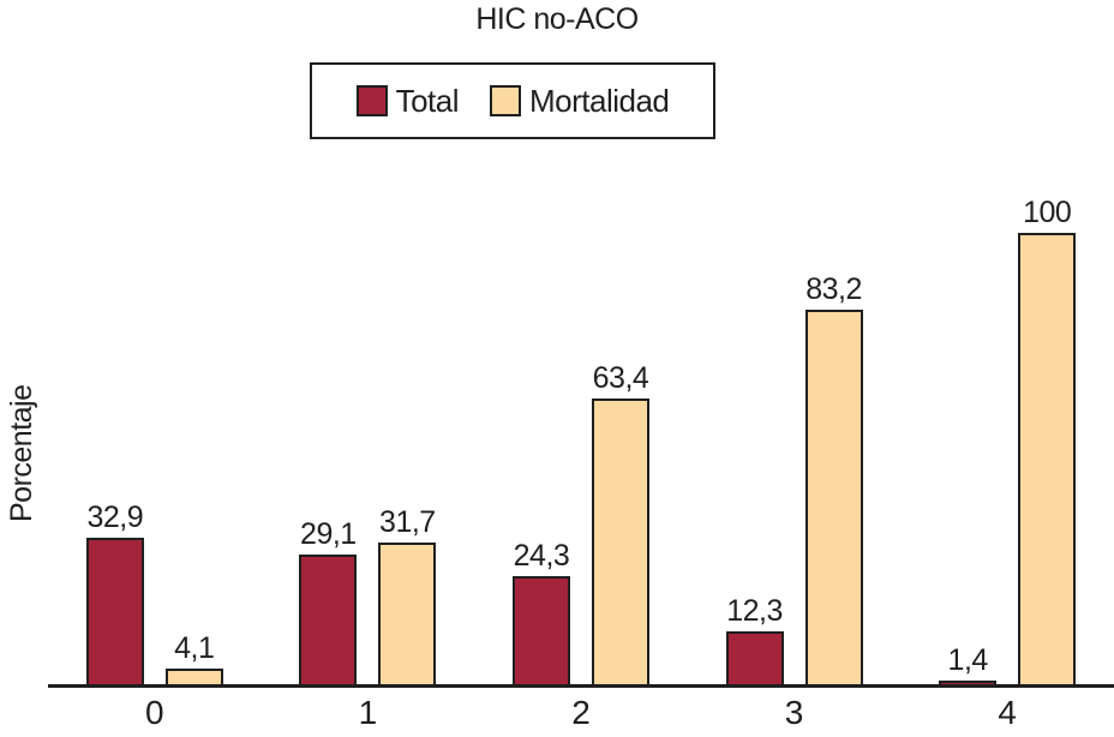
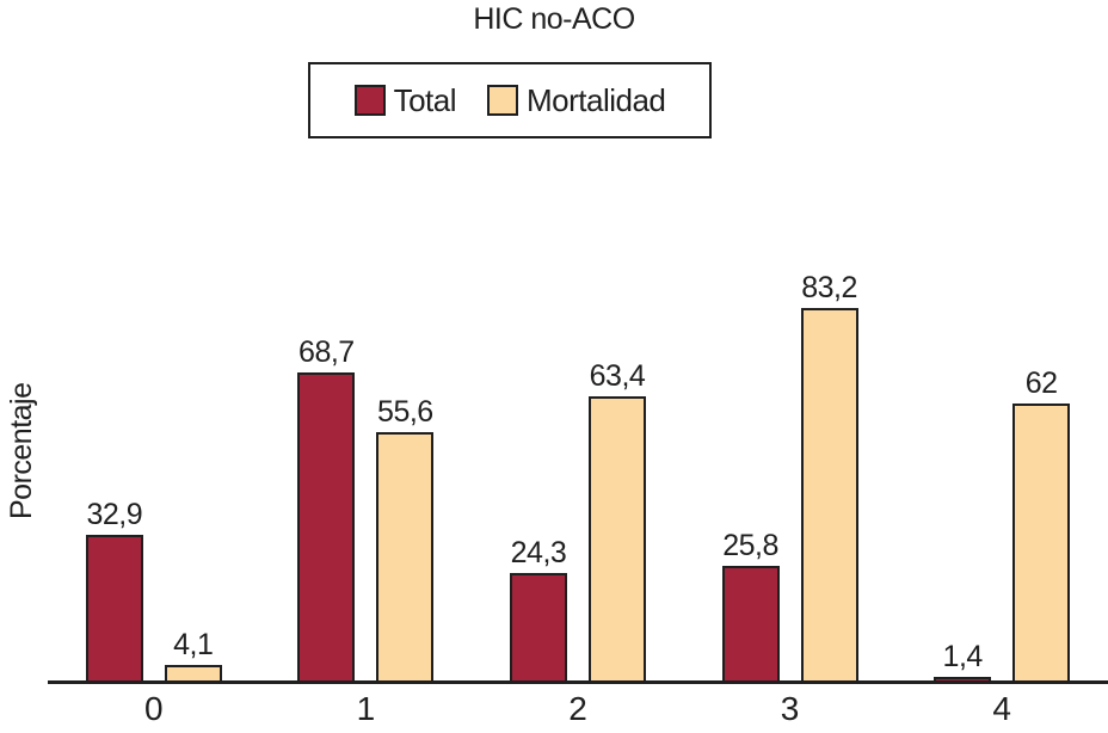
Total/1: 29,1 -> 68,7
Mortalidad/1: 31,7 -> 55,6
Total/3: 12,3 -> 25,8
Mortalidad/4: 100 -> 62
